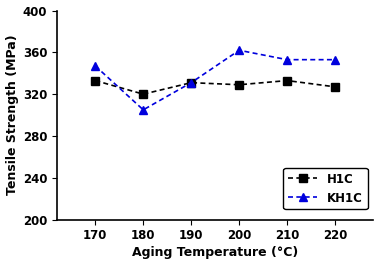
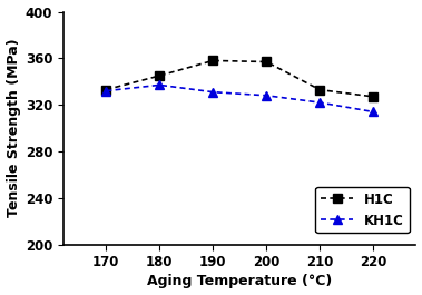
KH1C/170: 347 -> 332
H1C/180: 320 -> 345
KH1C/180: 305 -> 337
H1C/190: 331 -> 358
H1C/200: 329 -> 357
KH1C/200: 362 -> 328
KH1C/210: 353 -> 322
KH1C/220: 353 -> 314
